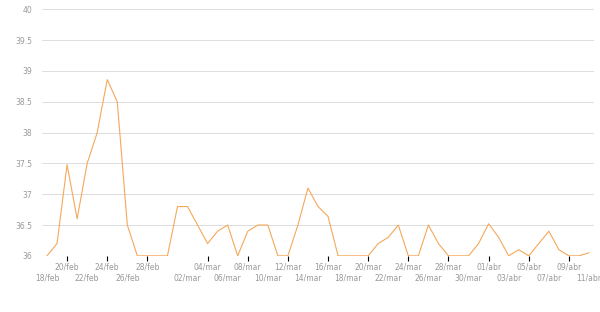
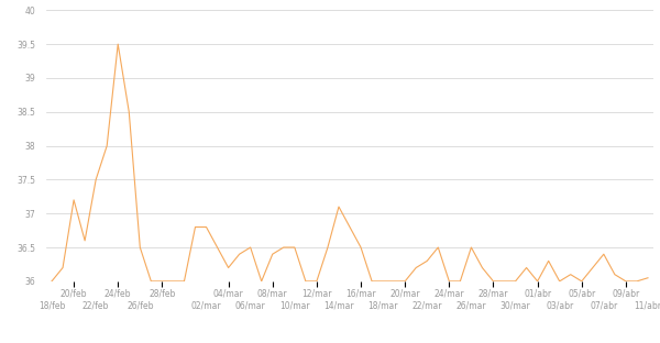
20/feb: 37.48 -> 37.20
24/feb: 38.86 -> 39.50
16/mar: 36.64 -> 36.50
01/abr: 36.52 -> 36.00
